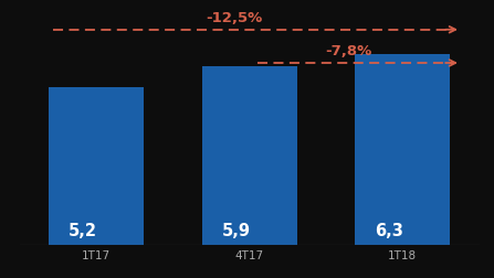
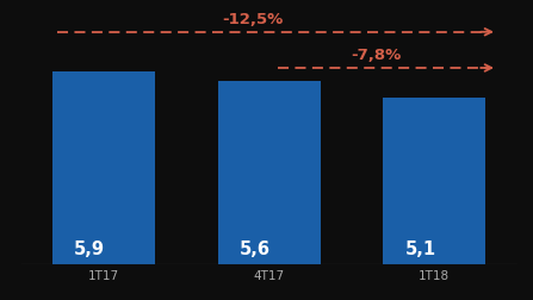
1T17: 5,2 -> 5,9
4T17: 5,9 -> 5,6
1T18: 6,3 -> 5,1
